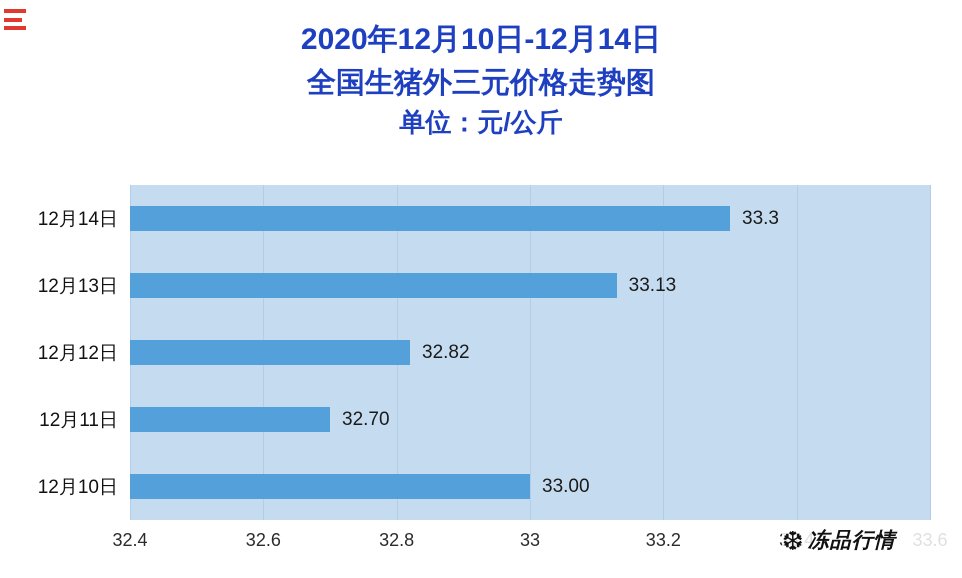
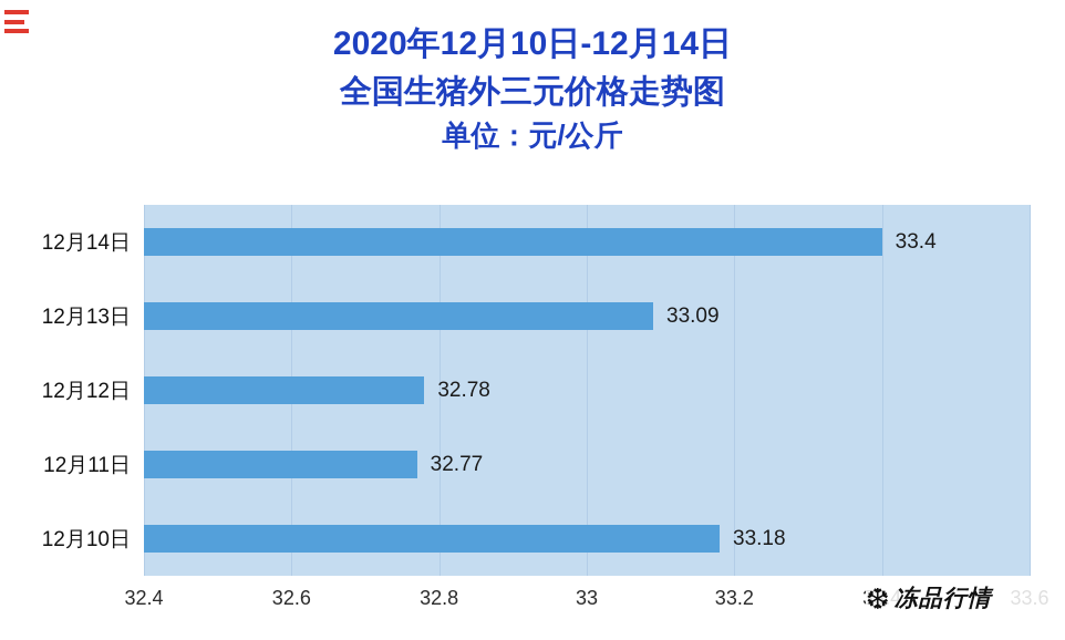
12月14日: 33.3 -> 33.4
12月13日: 33.13 -> 33.09
12月12日: 32.82 -> 32.78
12月11日: 32.70 -> 32.77
12月10日: 33.00 -> 33.18
